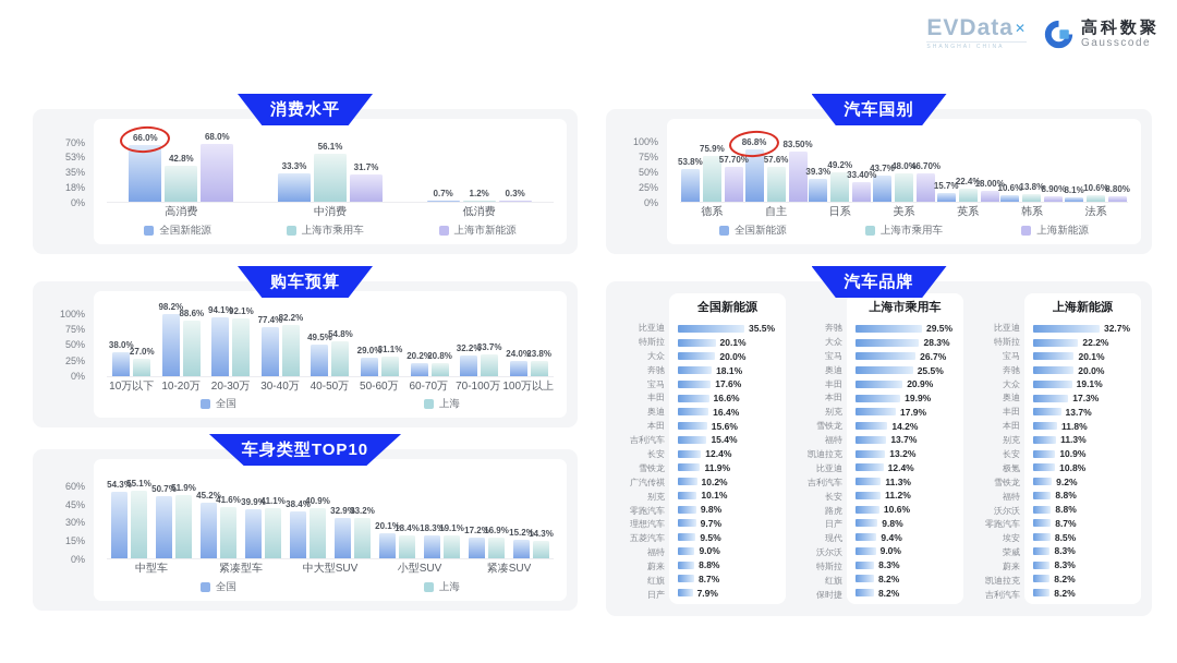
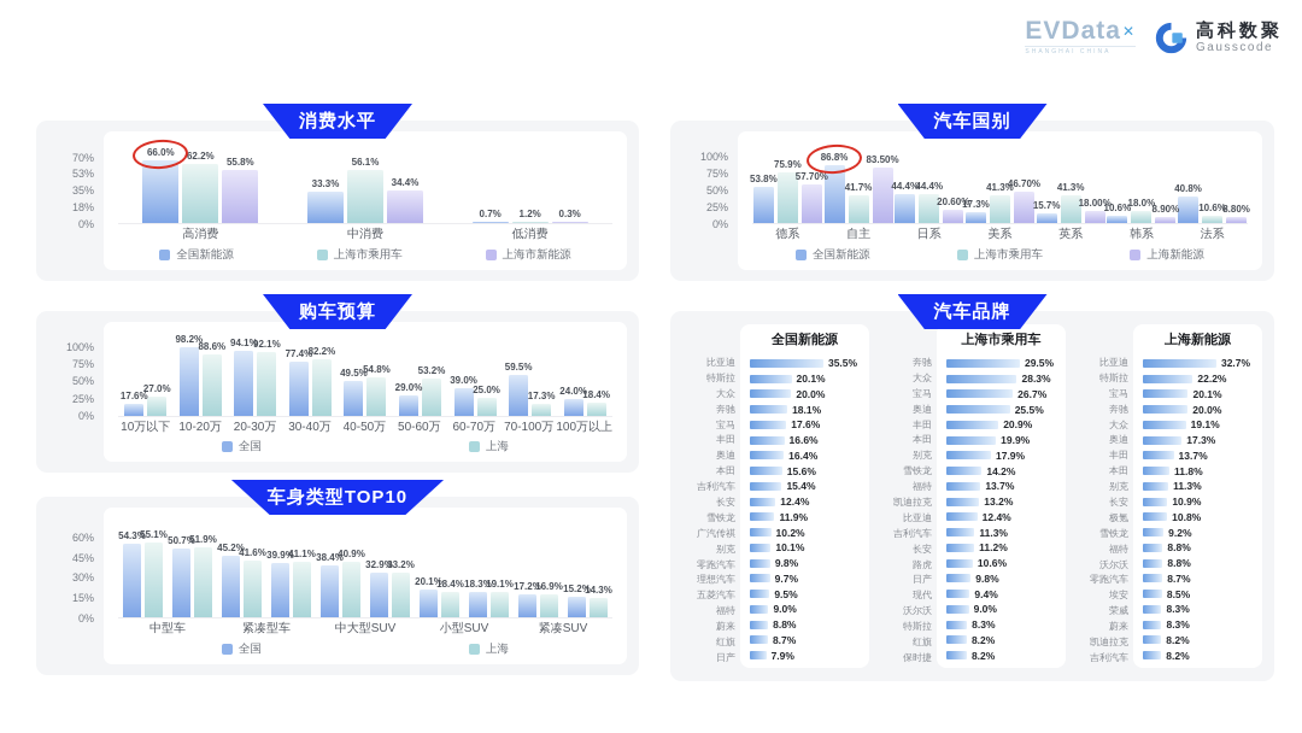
消费水平/上海市乘用车/高消费: 42.8% -> 62.2%
消费水平/上海市新能源/高消费: 68.0% -> 55.8%
消费水平/上海市新能源/中消费: 31.7% -> 34.4%
购车预算/全国/10万以下: 38.0% -> 17.6%
购车预算/上海/50-60万: 31.1% -> 53.2%
购车预算/全国/60-70万: 20.2% -> 39.0%
购车预算/上海/60-70万: 20.8% -> 25.0%
购车预算/全国/70-100万: 32.2% -> 59.5%
购车预算/上海/70-100万: 33.7% -> 17.3%
购车预算/上海/100万以上: 23.8% -> 18.4%
汽车国别/上海市乘用车/自主: 57.6% -> 41.7%
汽车国别/全国新能源/日系: 39.3% -> 44.4%
汽车国别/上海市乘用车/日系: 49.2% -> 44.4%
汽车国别/上海新能源/日系: 33.40% -> 20.60%
汽车国别/全国新能源/美系: 43.7% -> 17.3%
汽车国别/上海市乘用车/美系: 48.0% -> 41.3%
汽车国别/上海市乘用车/英系: 22.4% -> 41.3%
汽车国别/上海市乘用车/韩系: 13.8% -> 18.0%
汽车国别/全国新能源/法系: 8.1% -> 40.8%
